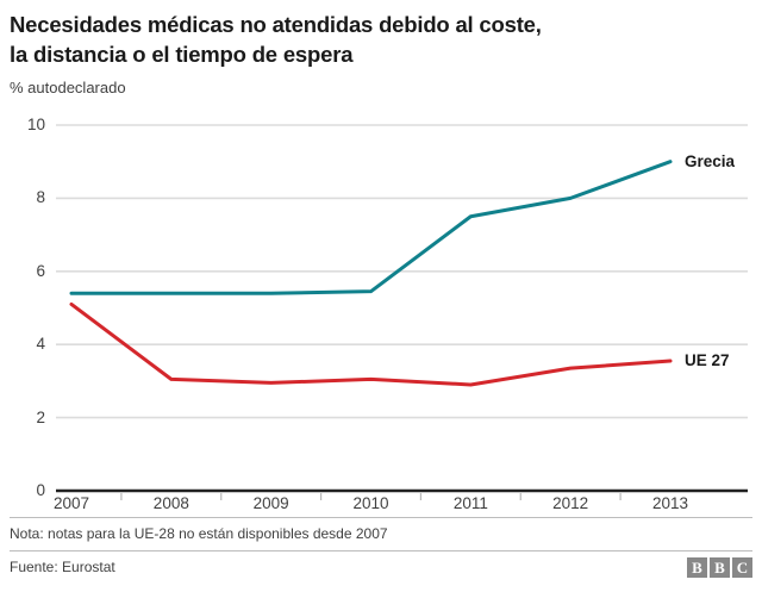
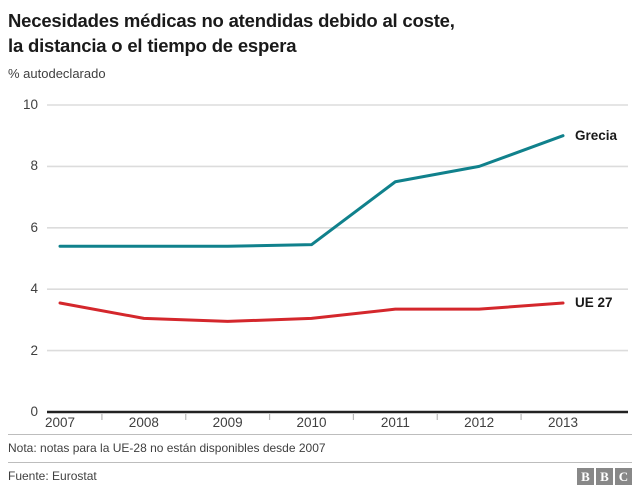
UE 27/2007: 5.1 -> 3.5
UE 27/2011: 2.9 -> 3.4
